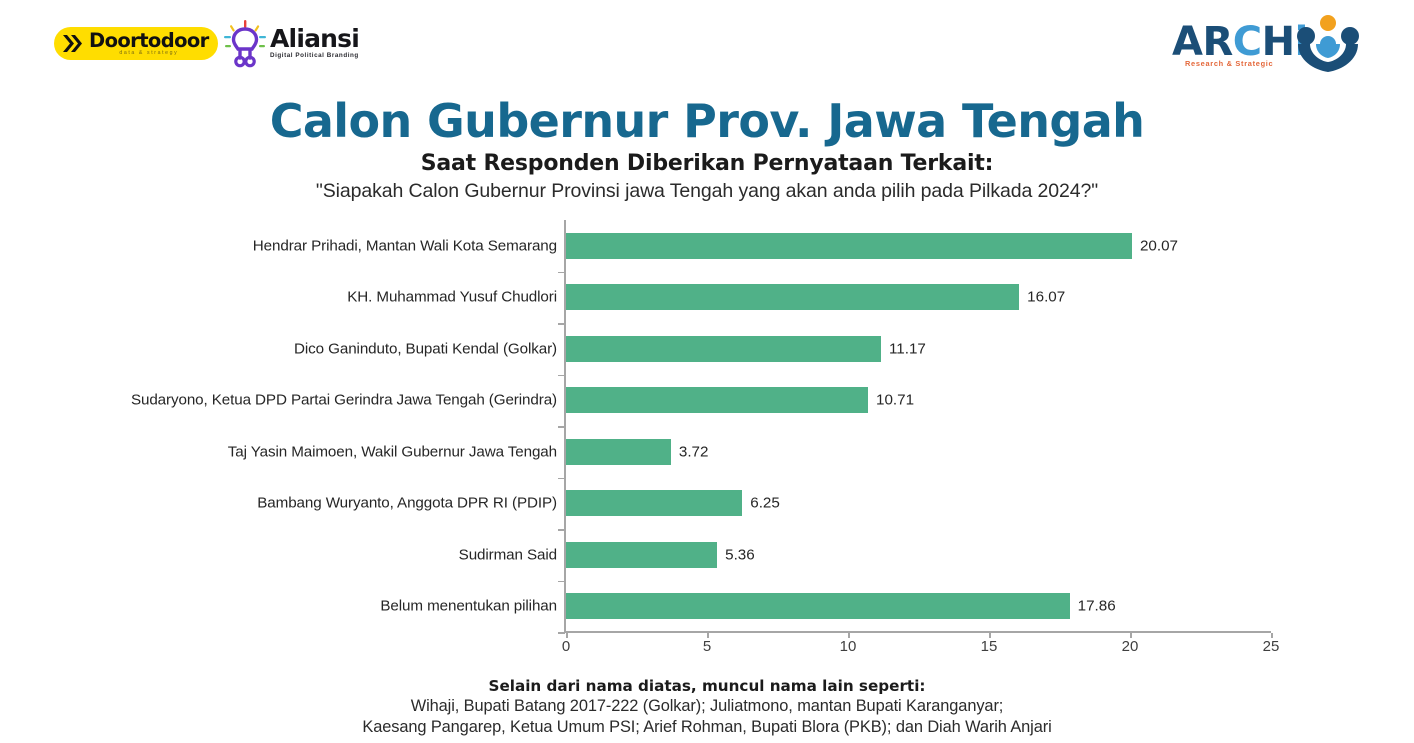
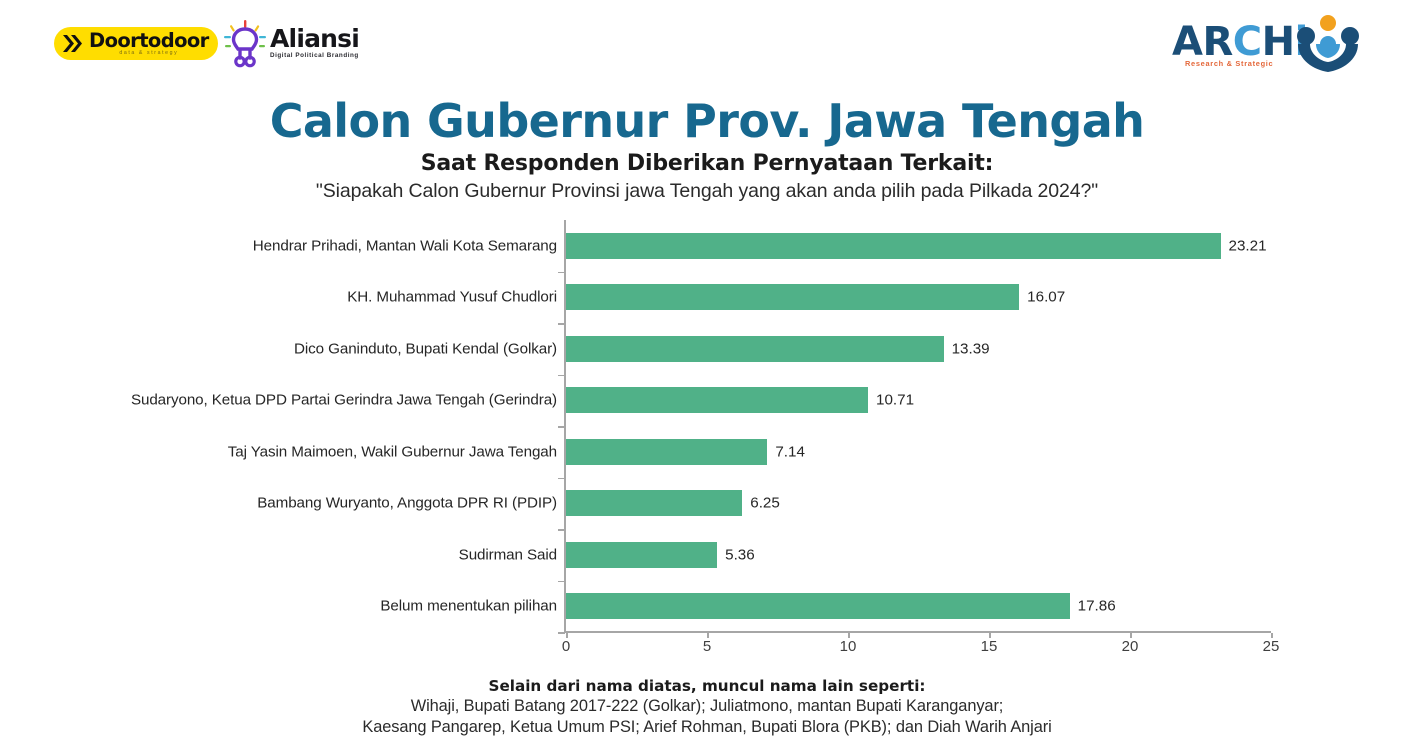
Hendrar Prihadi, Mantan Wali Kota Semarang: 20.07 -> 23.21
Dico Ganinduto, Bupati Kendal (Golkar): 11.17 -> 13.39
Taj Yasin Maimoen, Wakil Gubernur Jawa Tengah: 3.72 -> 7.14
